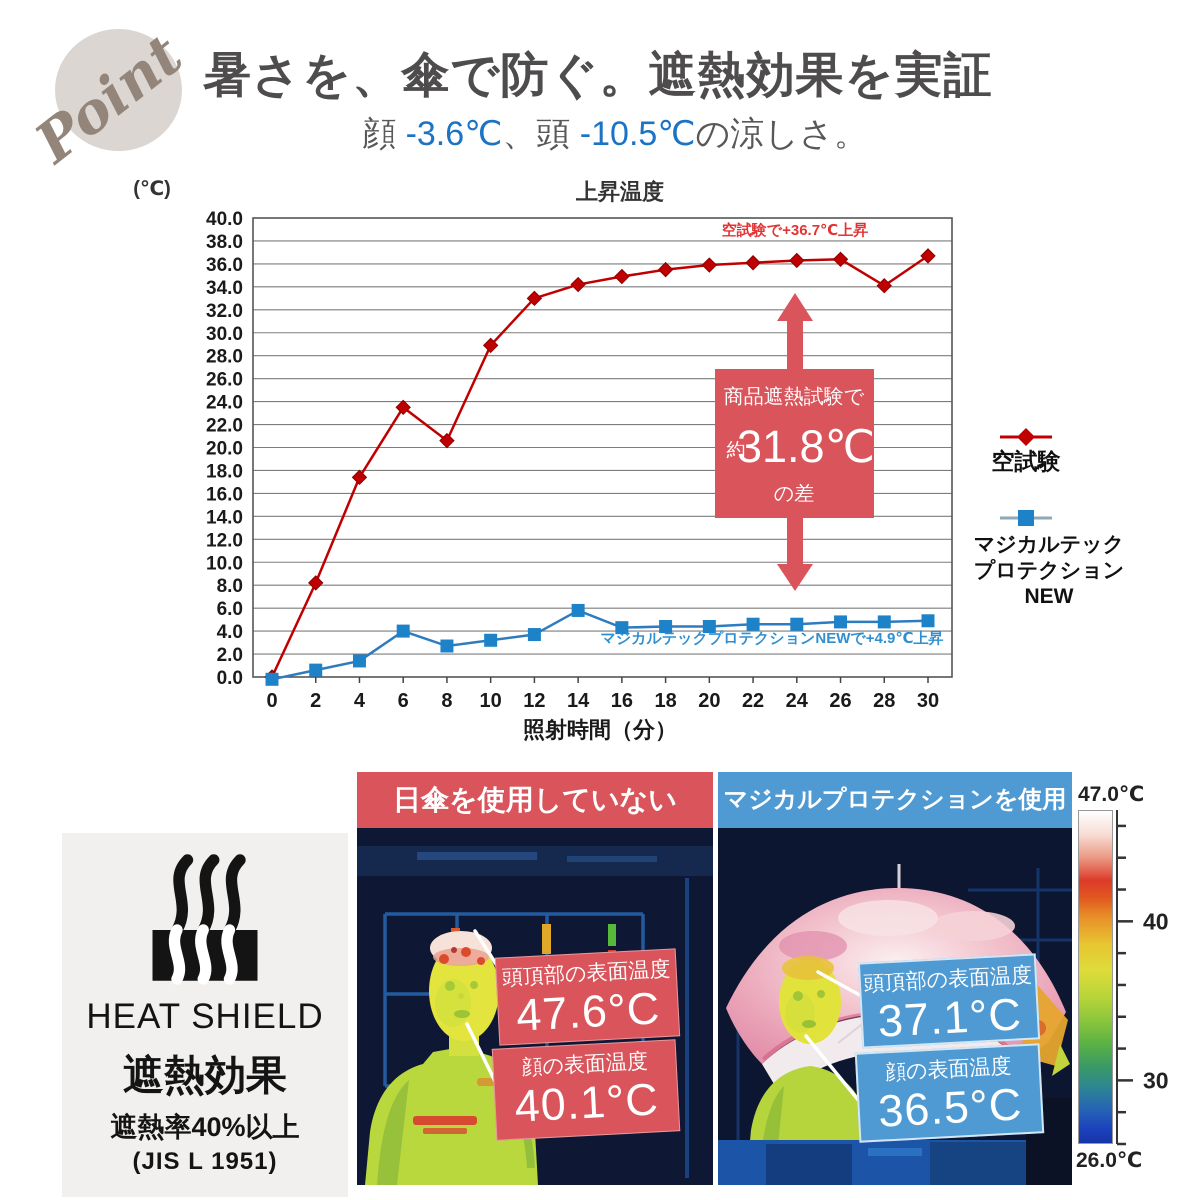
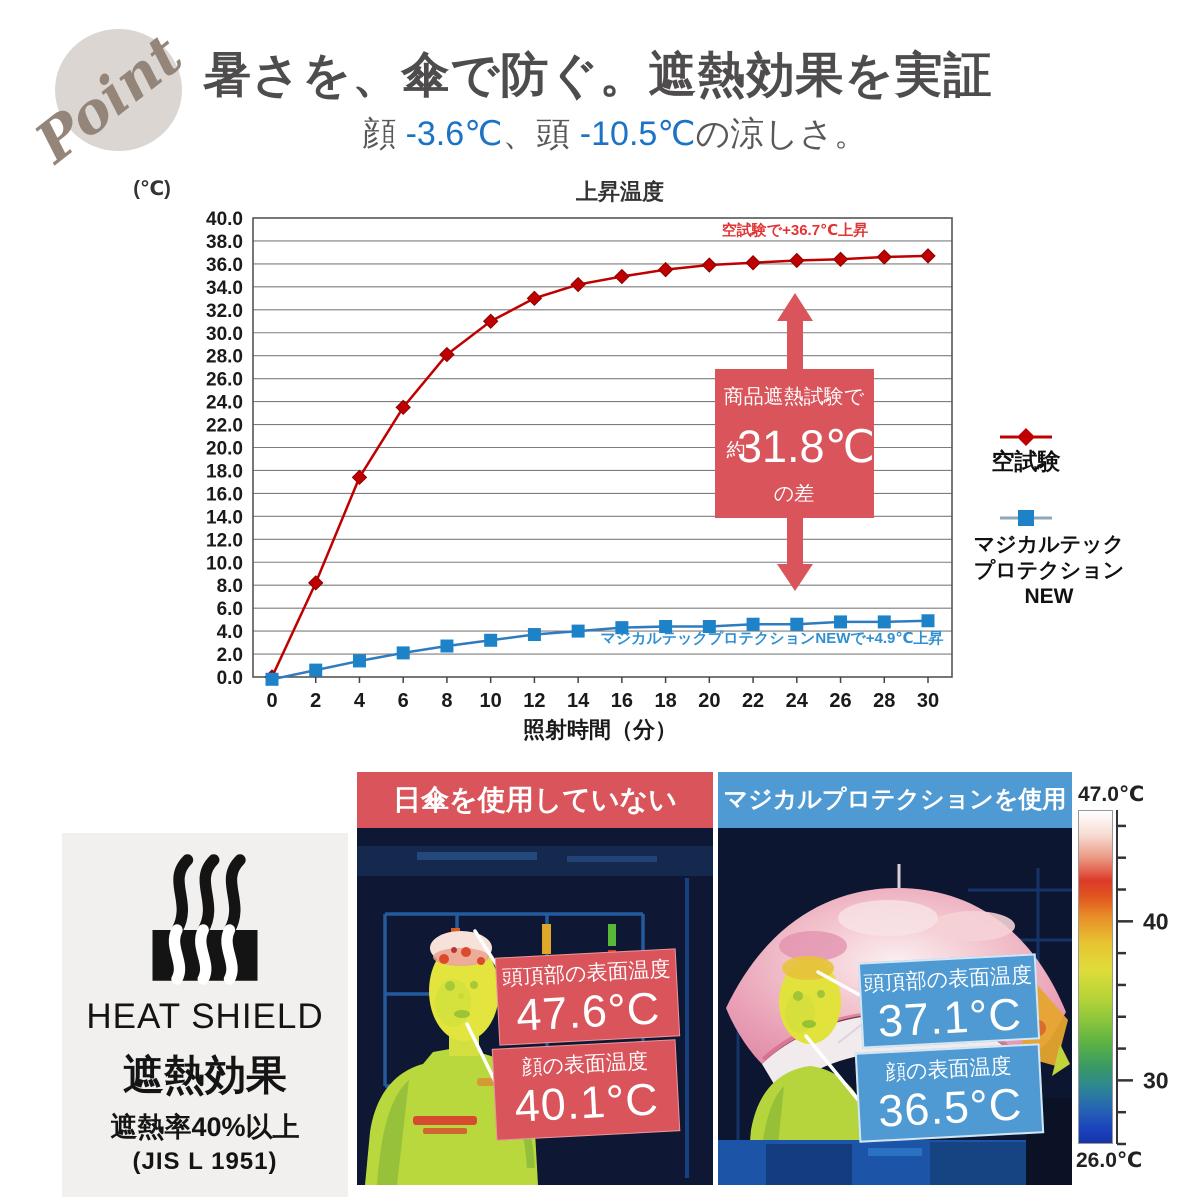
マジカルテックプロテクションNEW/6: 4.0 -> 2.1
空試験/8: 20.6 -> 28.1
空試験/10: 28.9 -> 31.0
マジカルテックプロテクションNEW/14: 5.8 -> 4.0
空試験/28: 34.1 -> 36.6
